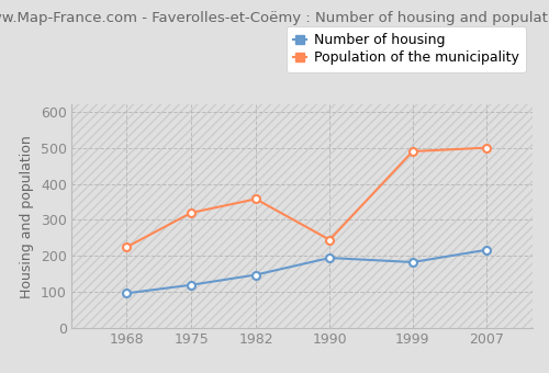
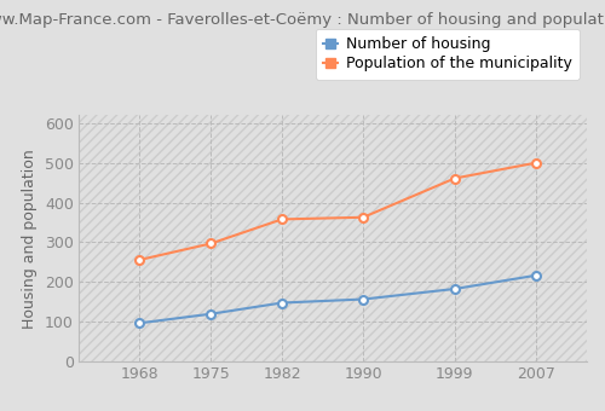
Population of the municipality/1968: 225 -> 256
Population of the municipality/1975: 320 -> 297
Number of housing/1990: 195 -> 157
Population of the municipality/1990: 245 -> 363
Population of the municipality/1999: 490 -> 461
